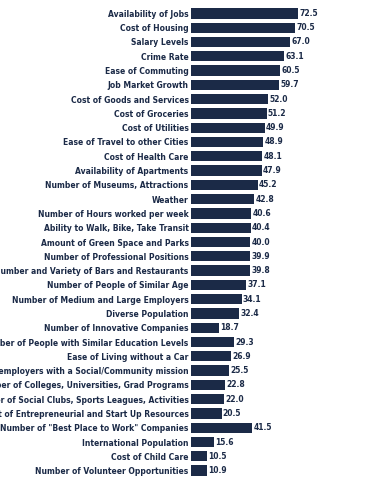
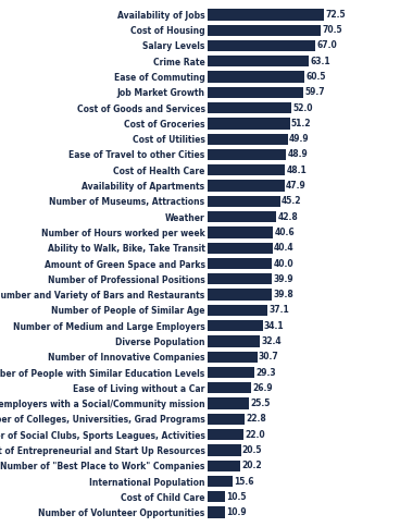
Number of Innovative Companies: 18.7 -> 30.7
Number of "Best Place to Work" Companies: 41.5 -> 20.2
